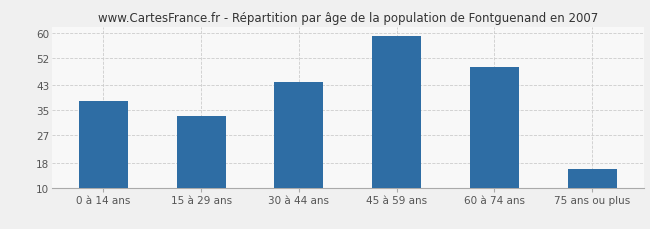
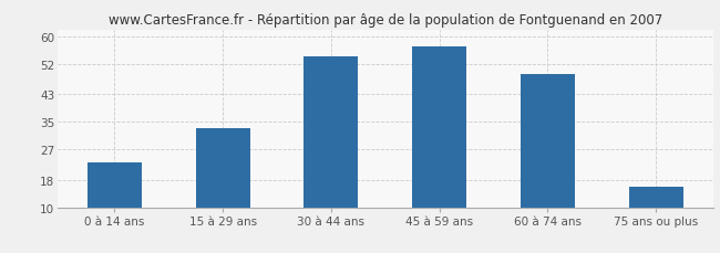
0 à 14 ans: 38 -> 23
30 à 44 ans: 44 -> 54
45 à 59 ans: 59 -> 57
